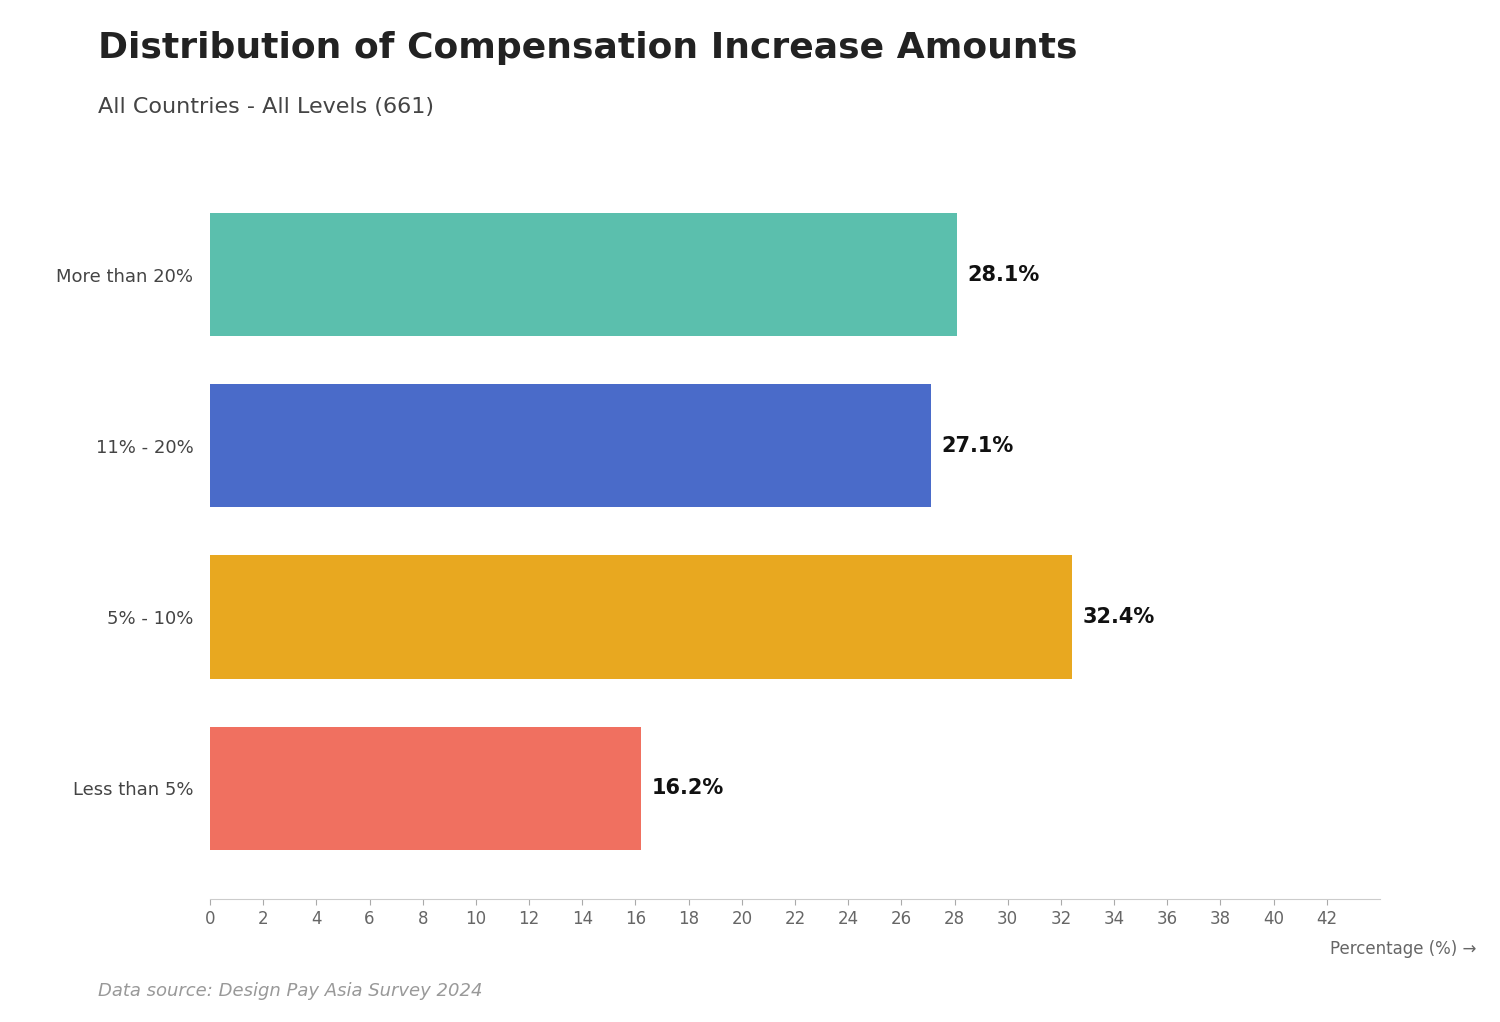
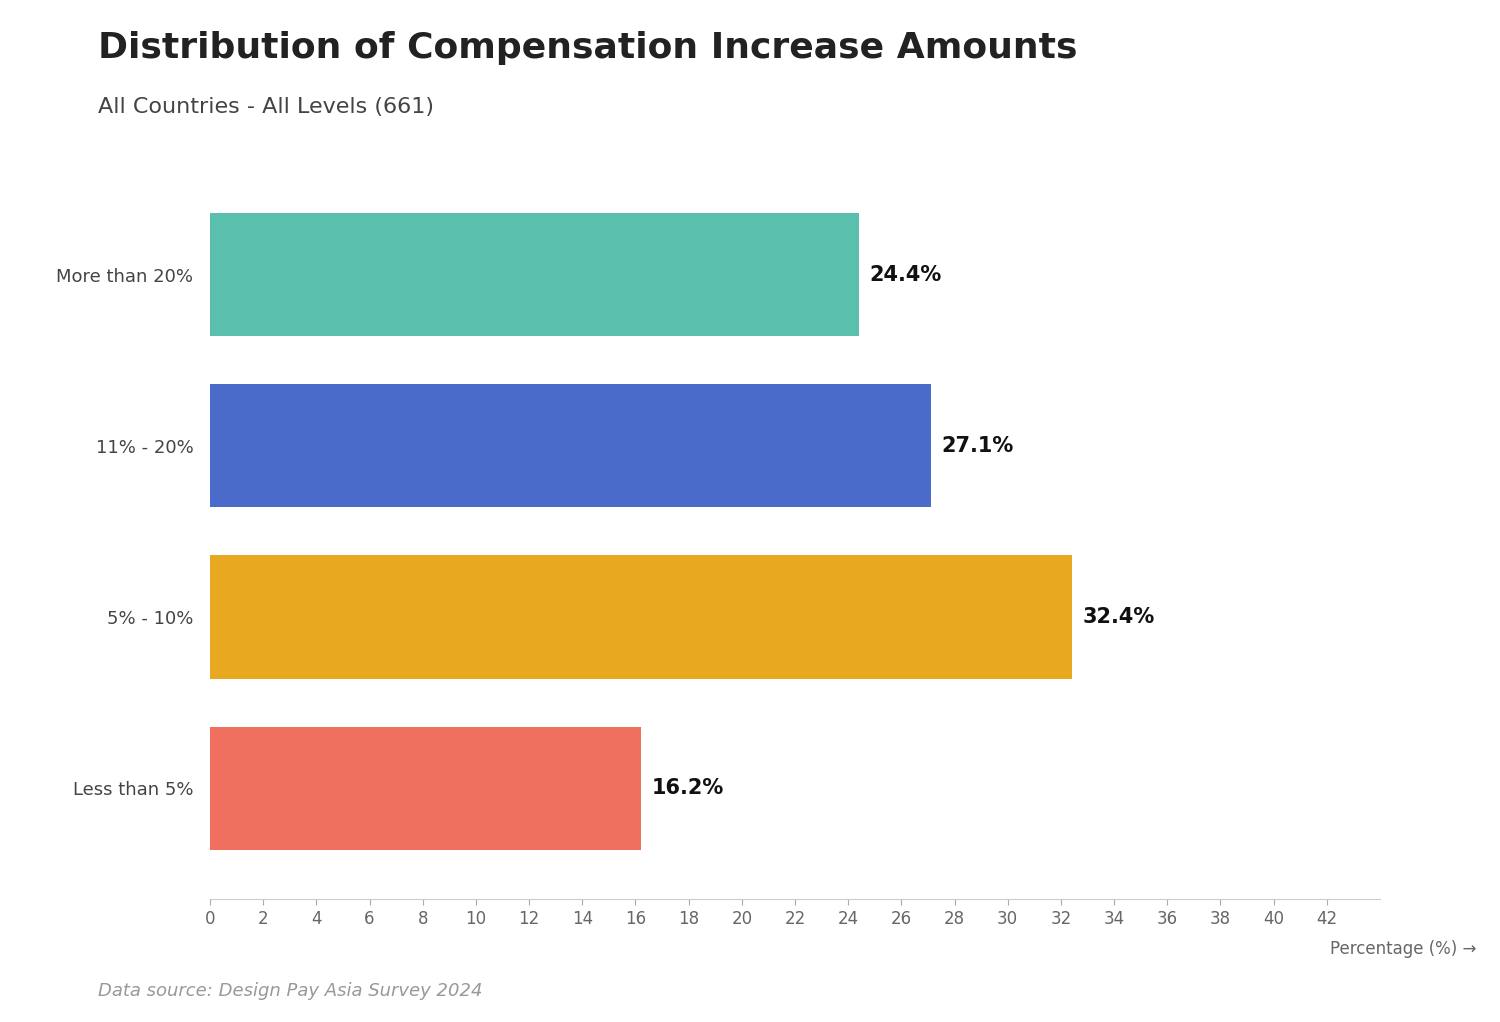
More than 20%: 28.1% -> 24.4%
